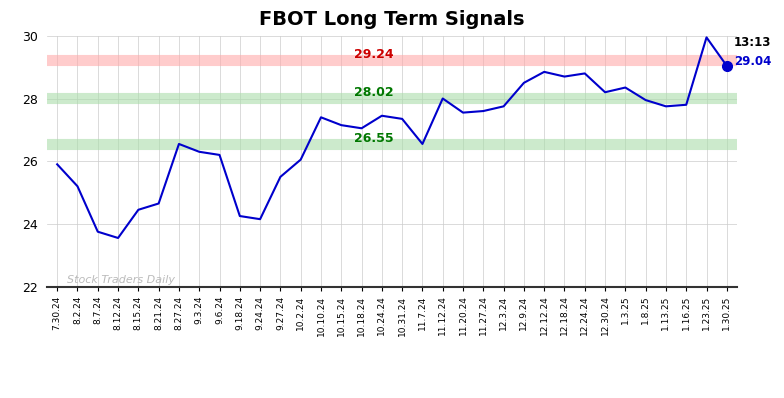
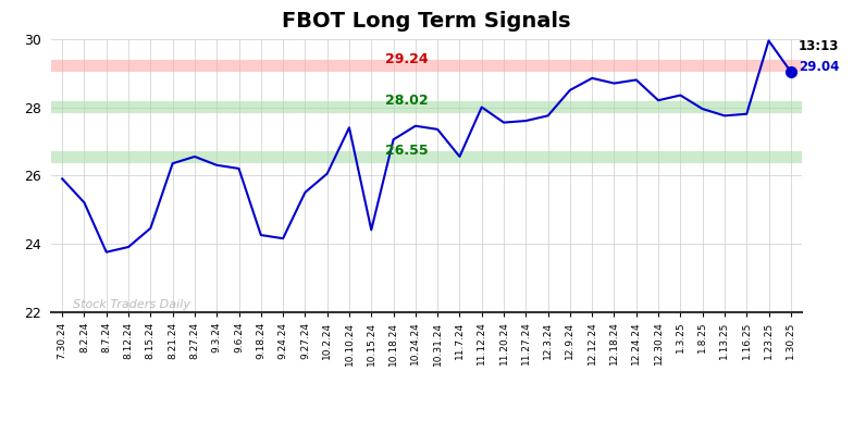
8.12.24: 23.55 -> 23.90
8.21.24: 24.65 -> 26.35
10.15.24: 27.15 -> 24.40
